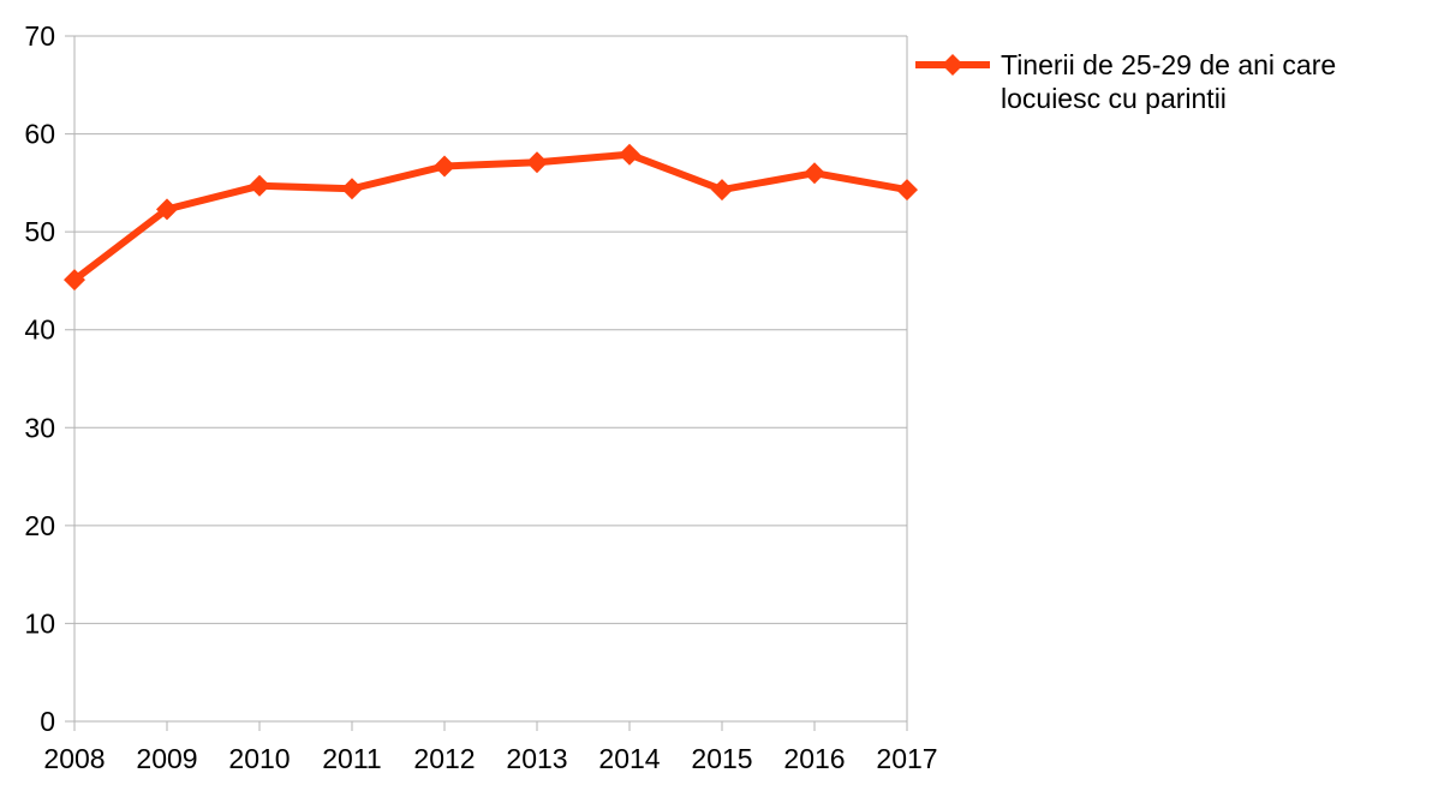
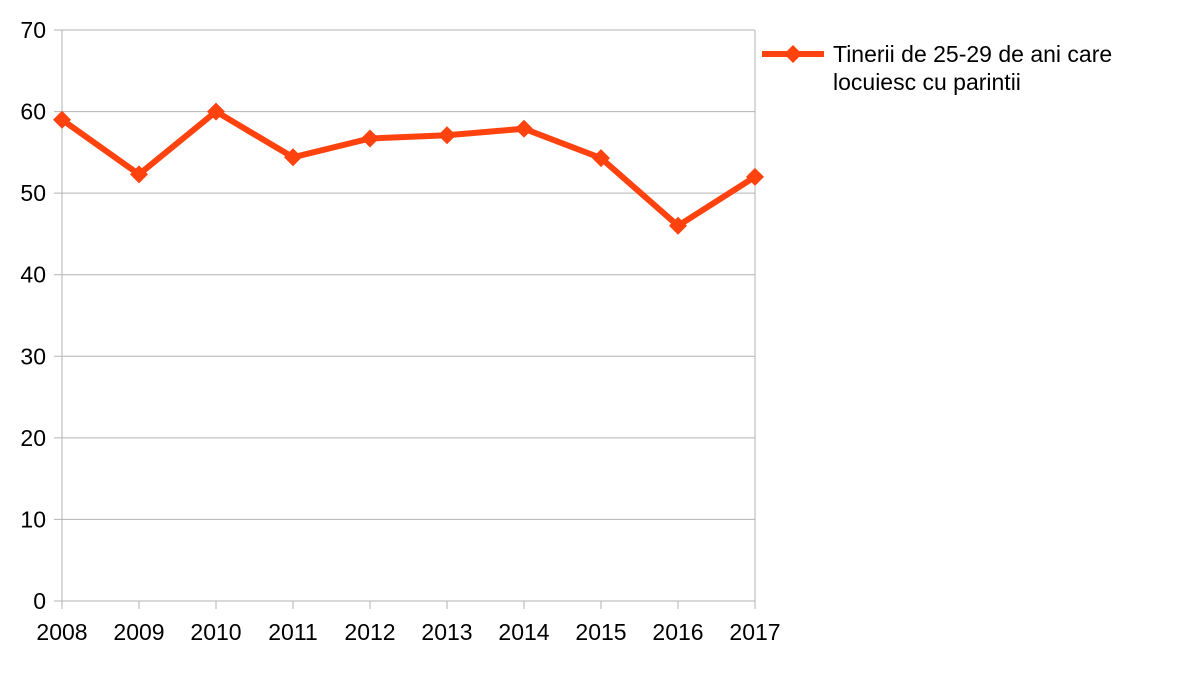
2008: 45 -> 59
2010: 55 -> 60
2016: 56 -> 46
2017: 54 -> 52
